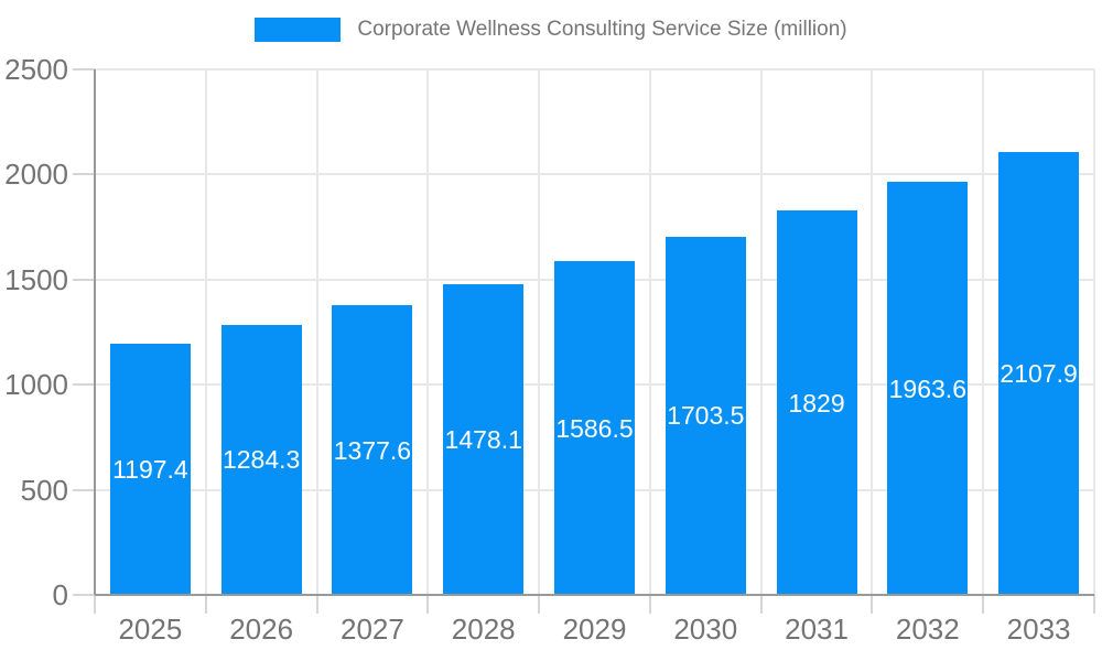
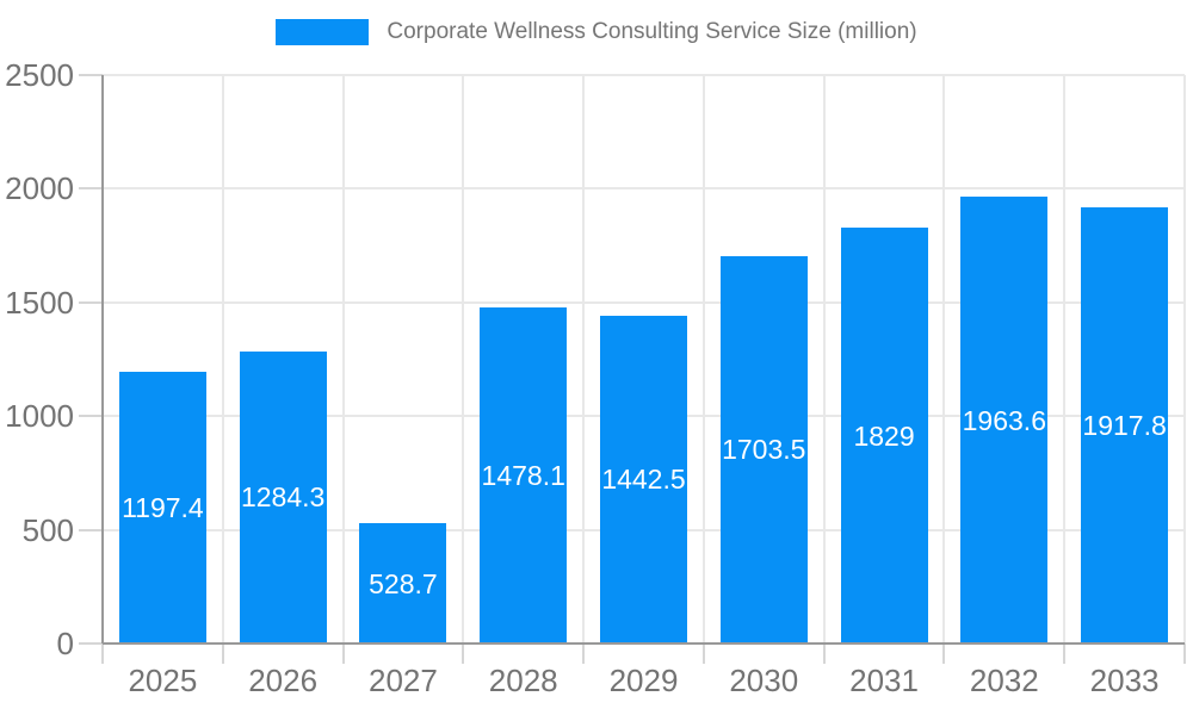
2027: 1377.6 -> 528.7
2029: 1586.5 -> 1442.5
2033: 2107.9 -> 1917.8
